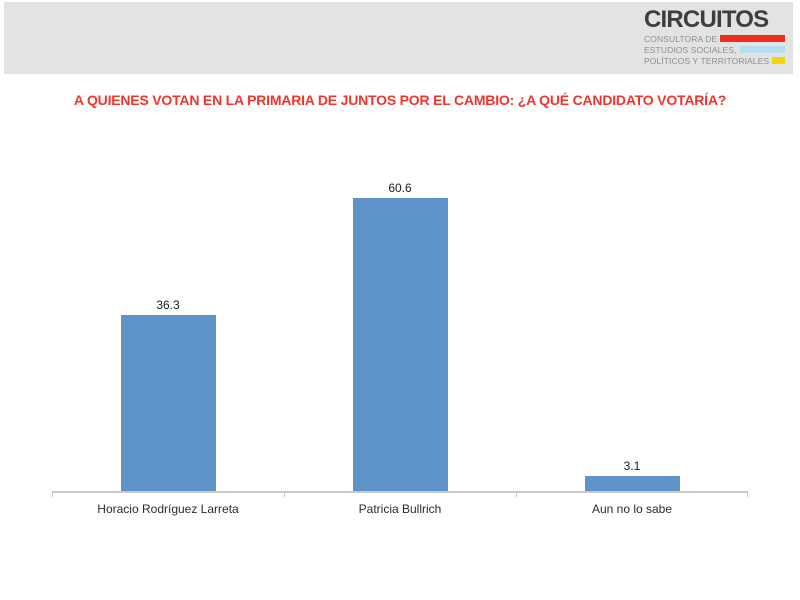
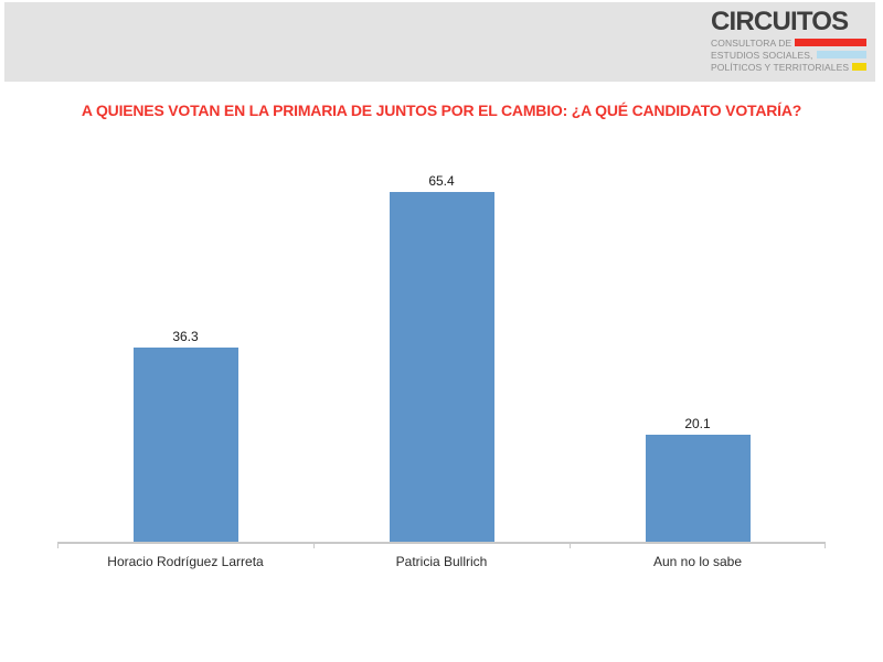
Patricia Bullrich: 60.6 -> 65.4
Aun no lo sabe: 3.1 -> 20.1
